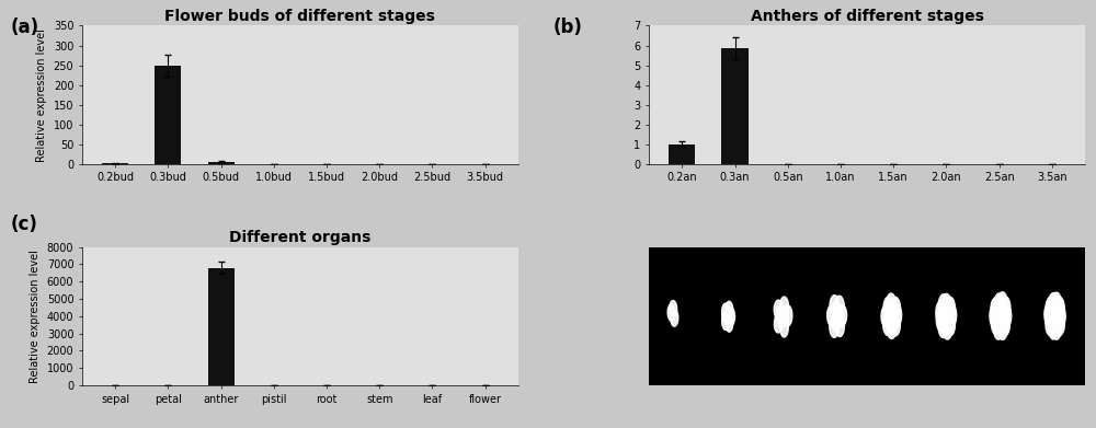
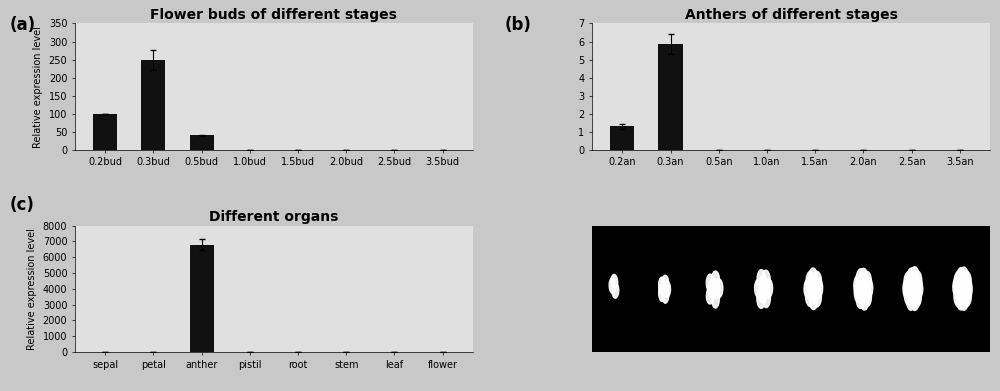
Flower buds of different stages/0.2bud: 1 -> 100
Flower buds of different stages/0.5bud: 5 -> 40
Anthers of different stages/0.2an: 1.0 -> 1.3
